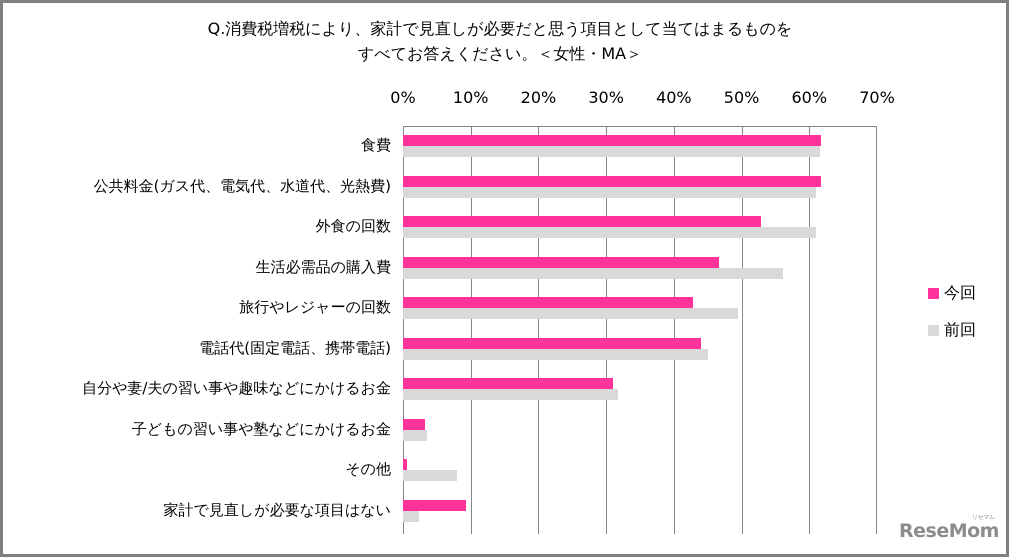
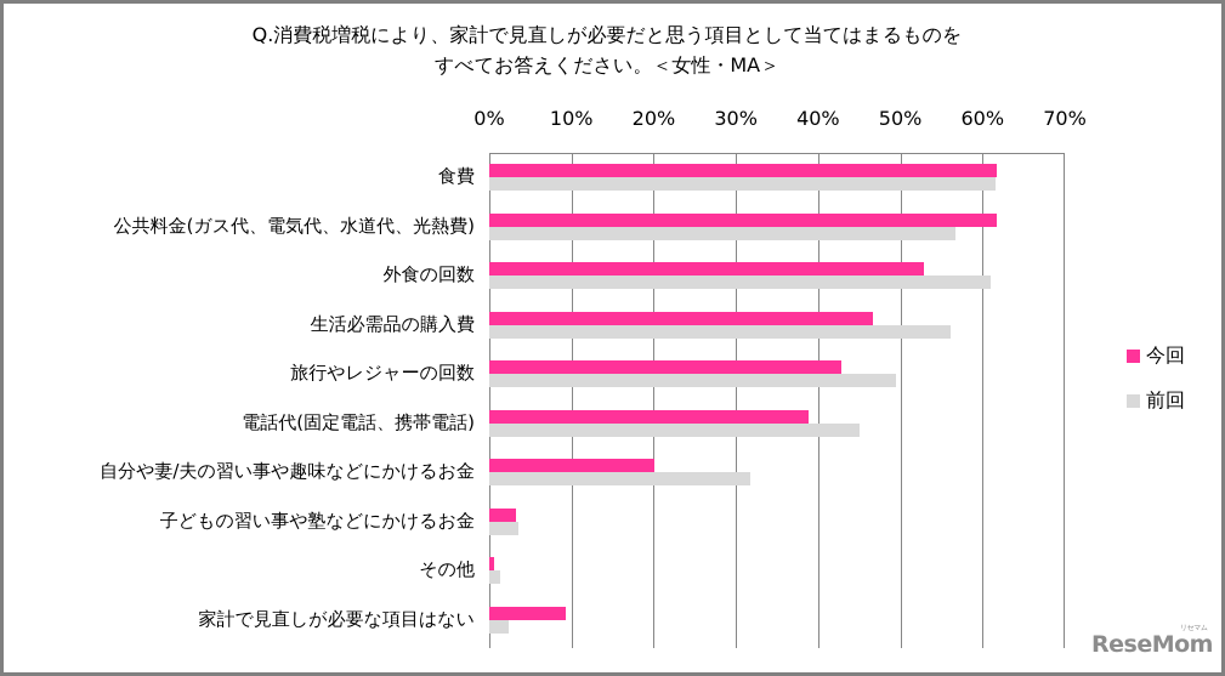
前回/公共料金(ガス代、電気代、水道代、光熱費): 61% -> 57%
今回/電話代(固定電話、携帯電話): 44% -> 39%
今回/自分や妻/夫の習い事や趣味などにかけるお金: 31% -> 20%
前回/その他: 8% -> 1%
